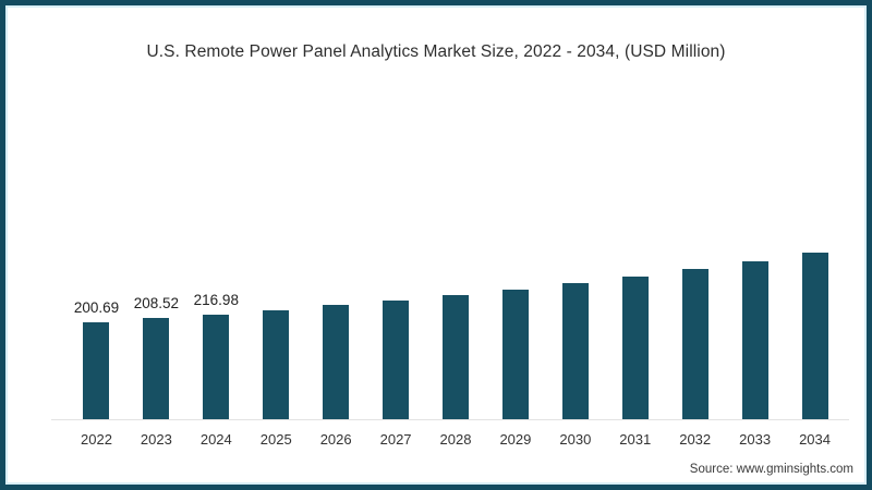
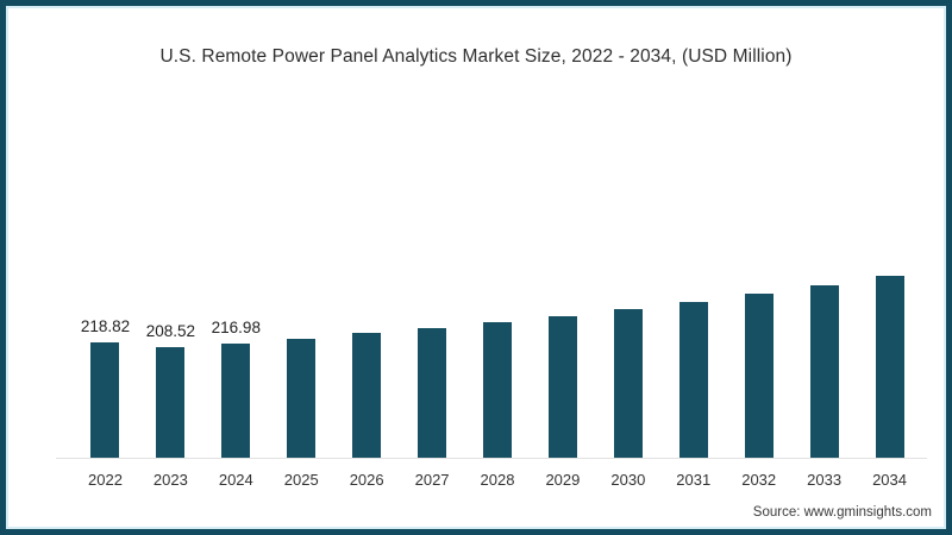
2022: 200.69 -> 218.82
